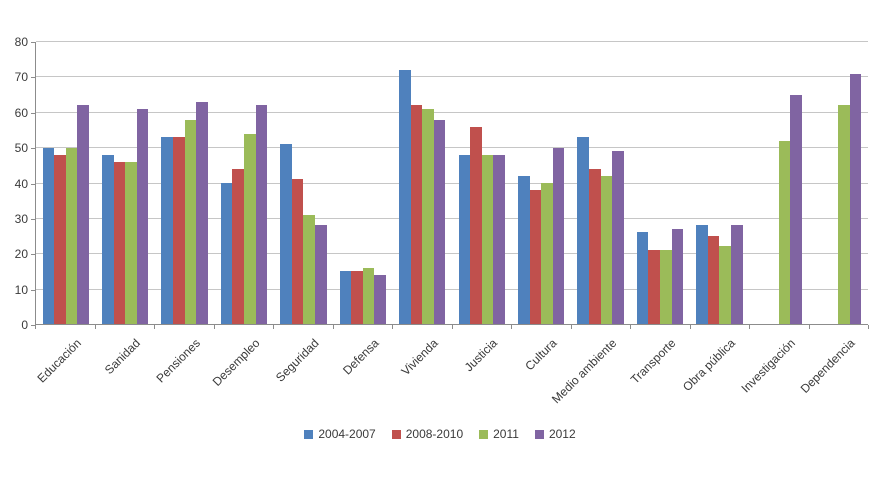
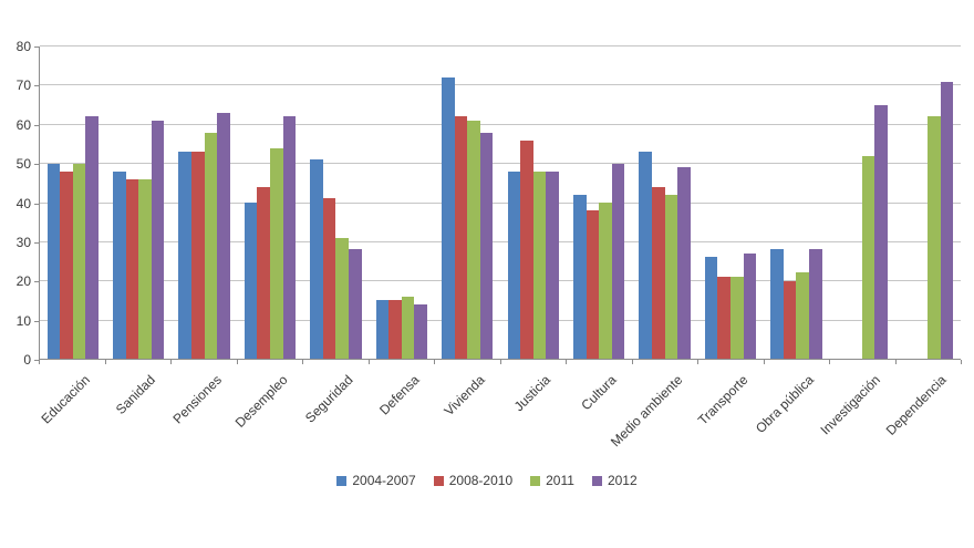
2008-2010/Obra pública: 25 -> 20
